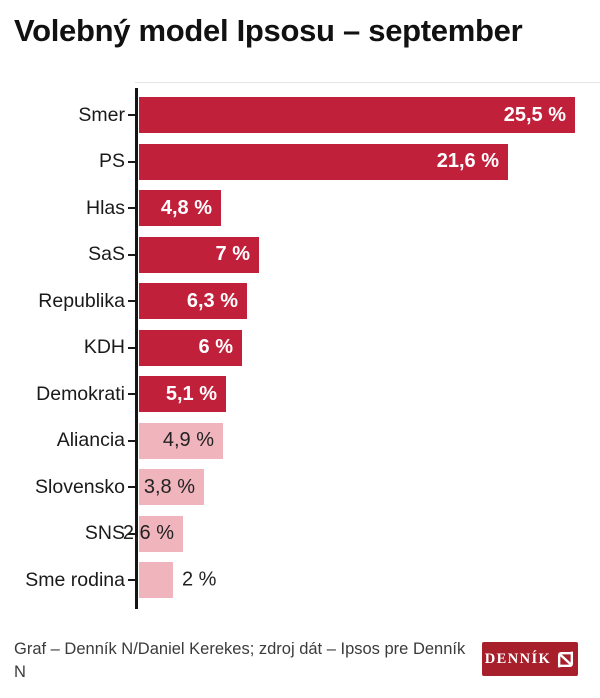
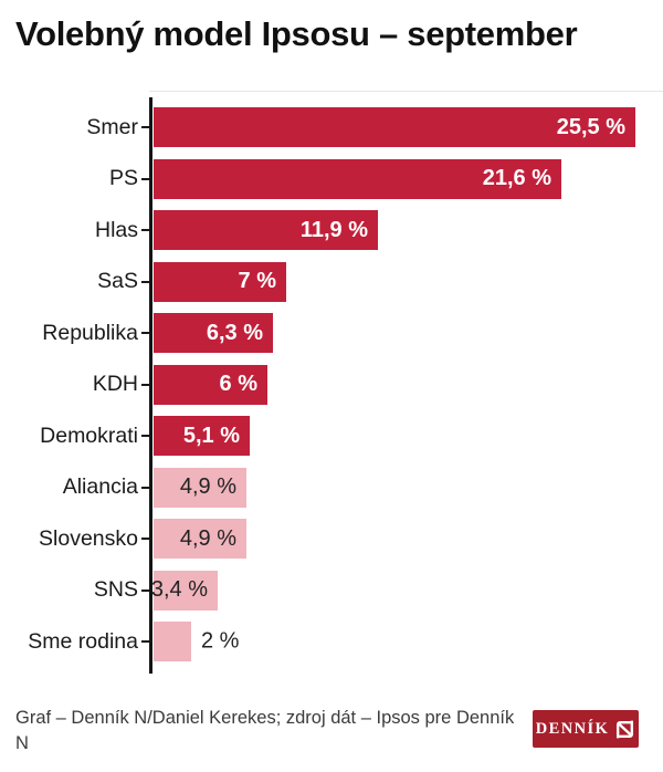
Hlas: 4,8 -> 11,9
Slovensko: 3,8 -> 4,9
SNS: 2,6 -> 3,4
